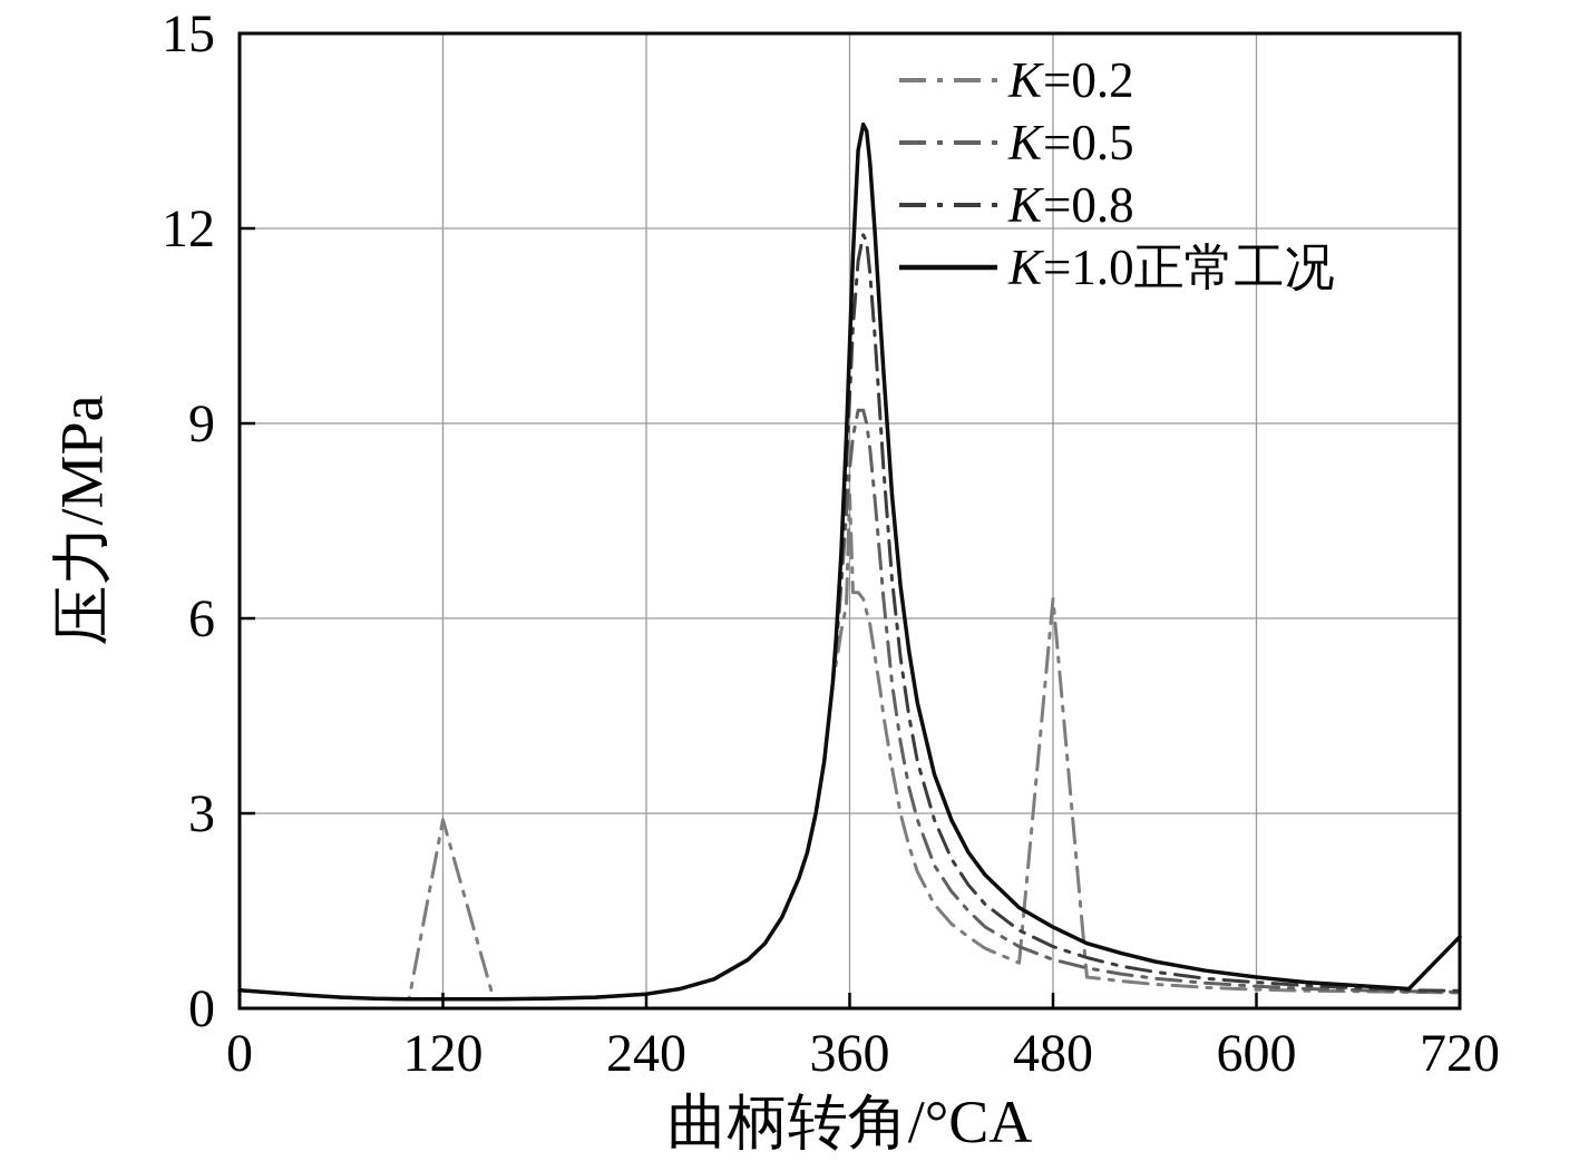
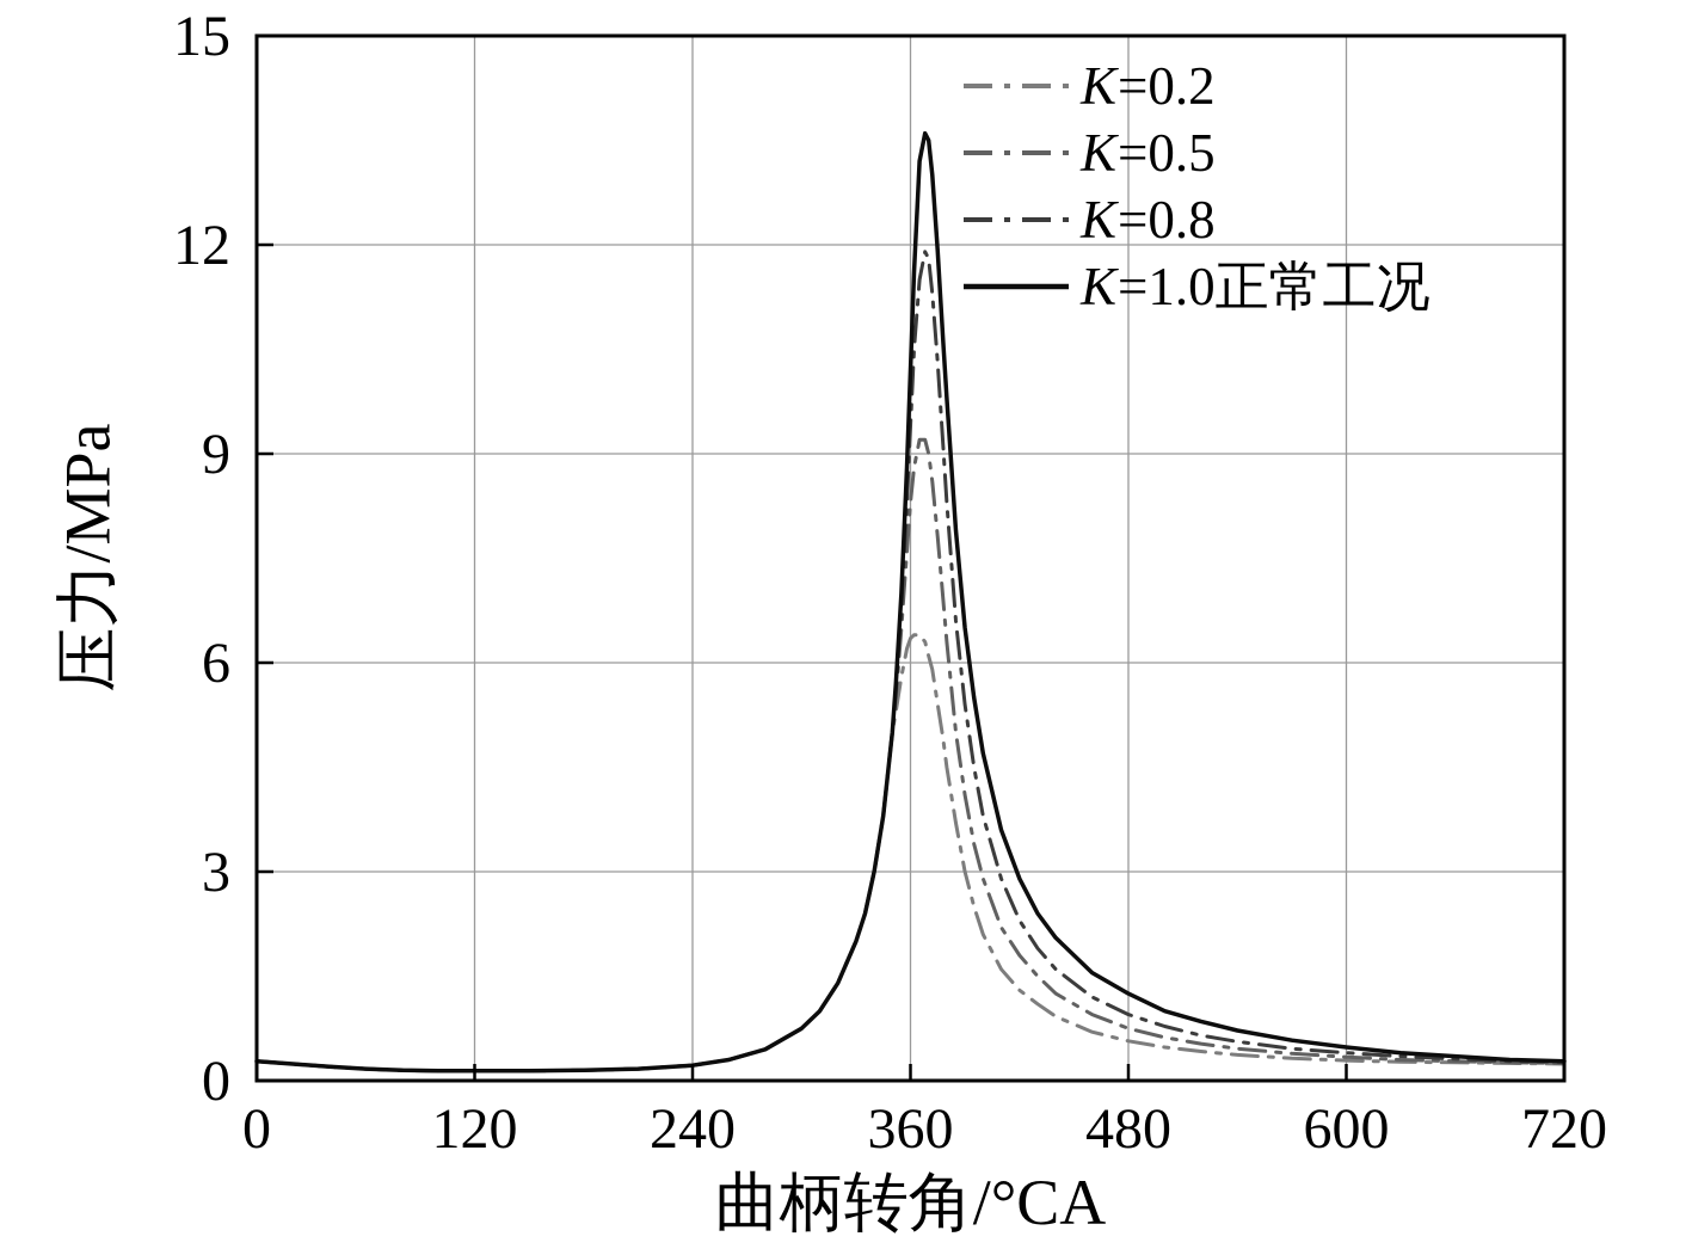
K=0.2/120: 2.9 -> 0.1
K=0.2/360: 7.9 -> 6.3
K=0.2/480: 6.3 -> 0.6
K=1.0正常工况/720: 1.1 -> 0.3
